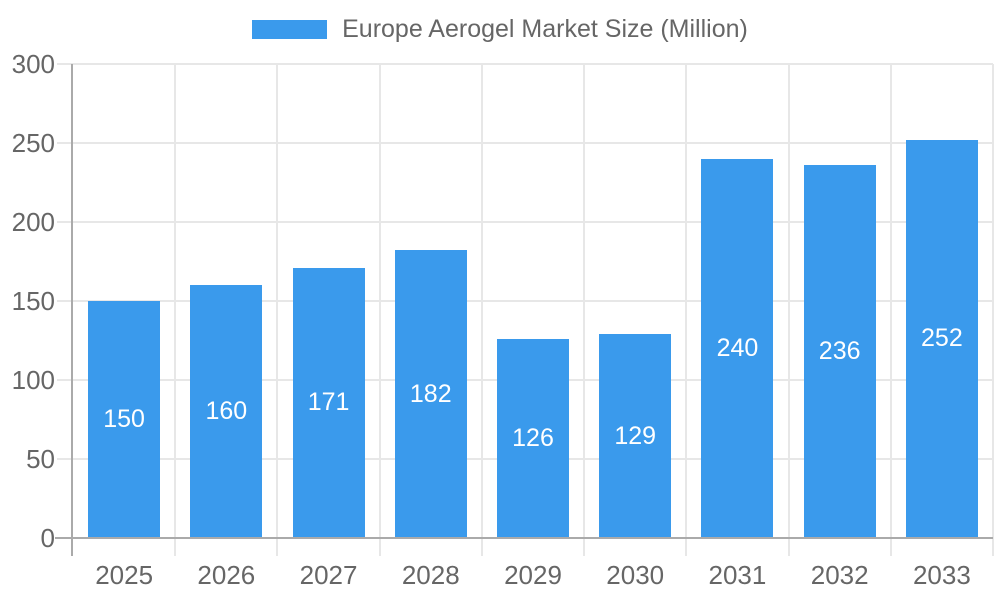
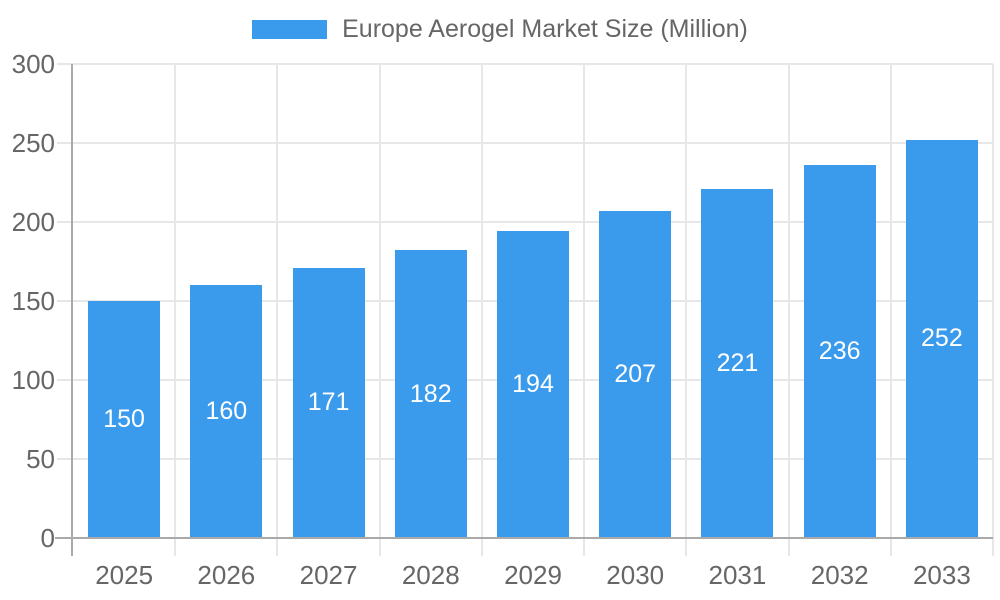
2029: 126 -> 194
2030: 129 -> 207
2031: 240 -> 221
